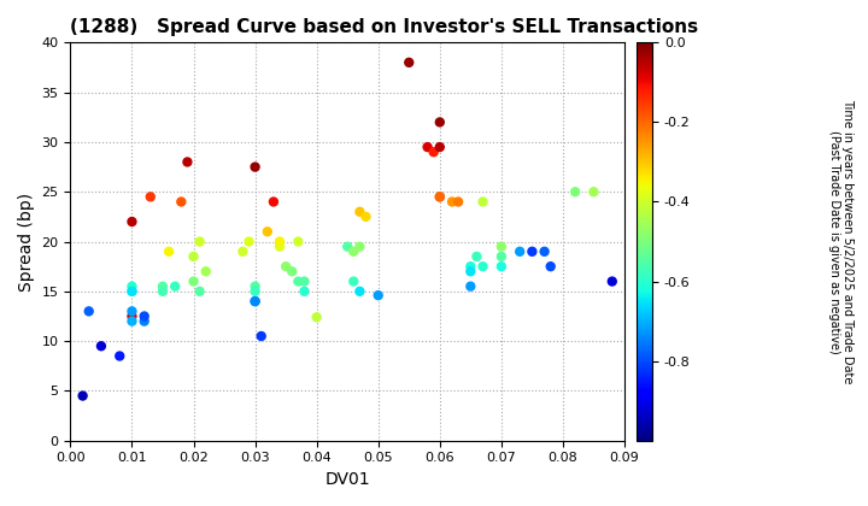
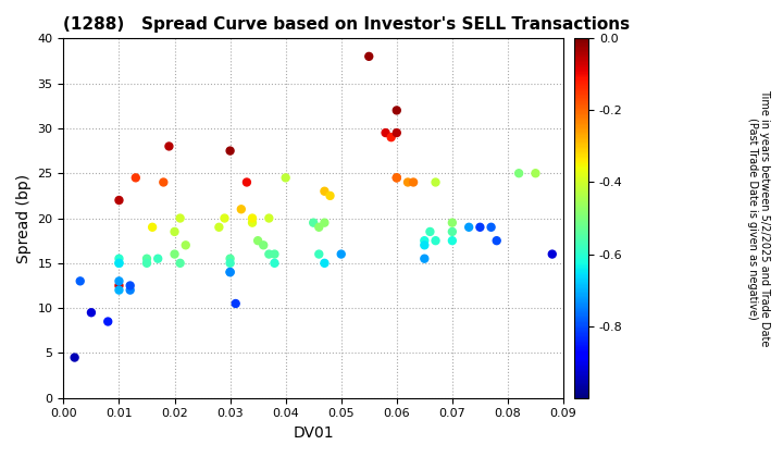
0.04: 12.4 -> 24.5
0.05: 14.6 -> 16.0
